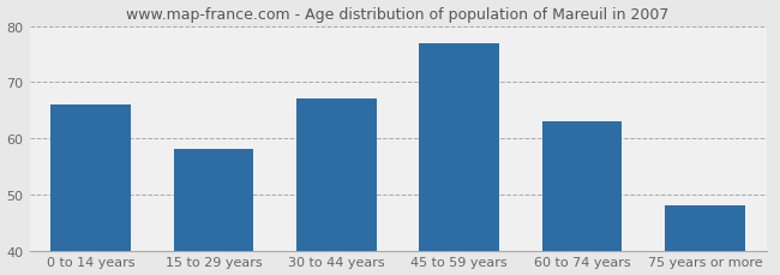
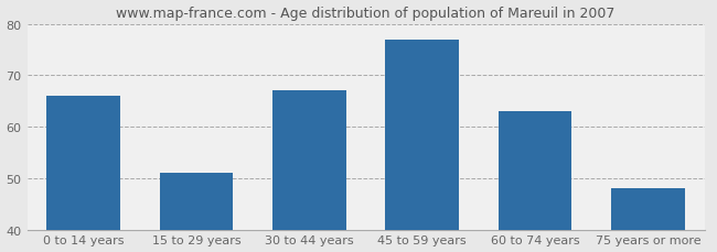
15 to 29 years: 58 -> 51
